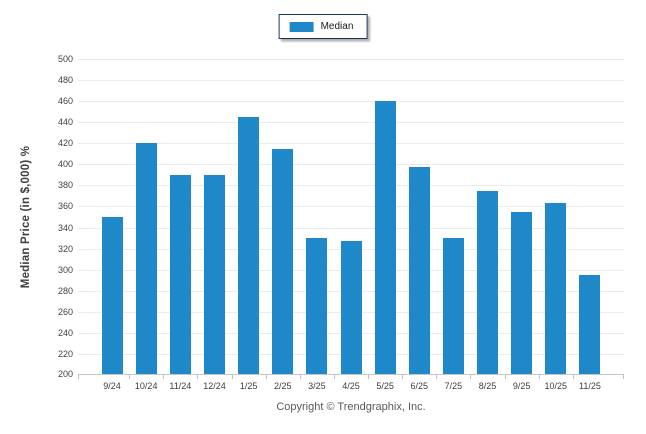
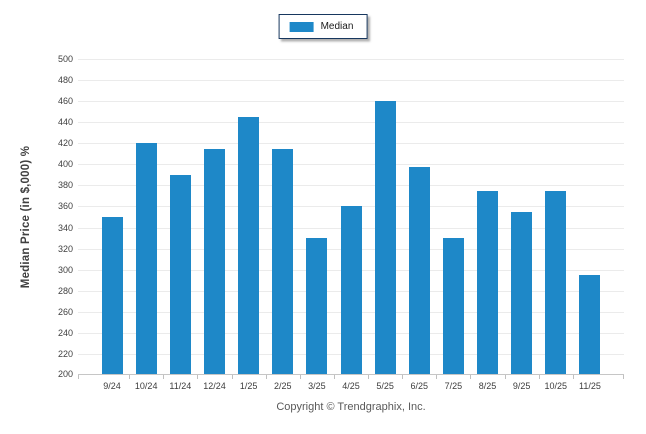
12/24: 390 -> 415
4/25: 327 -> 360
10/25: 363 -> 375
